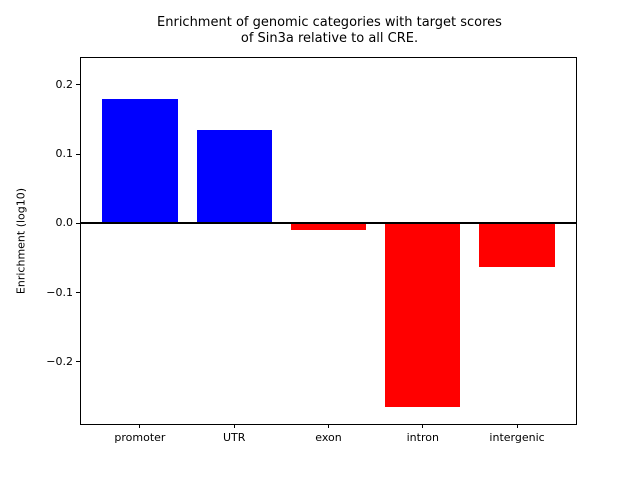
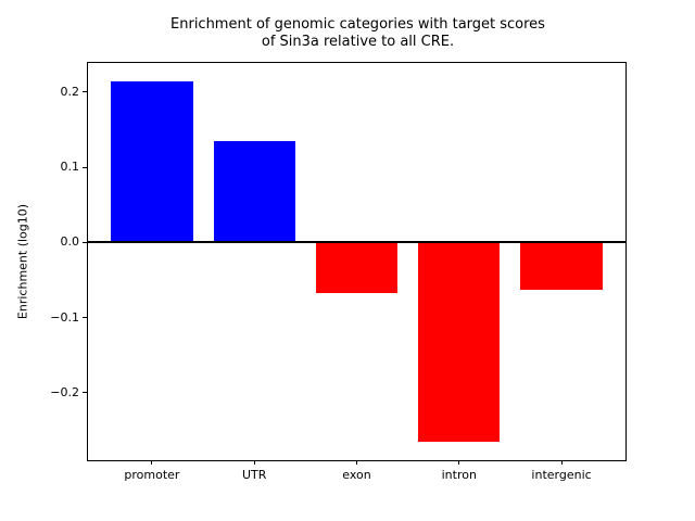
promoter: 0.18 -> 0.21
exon: -0.01 -> -0.07
